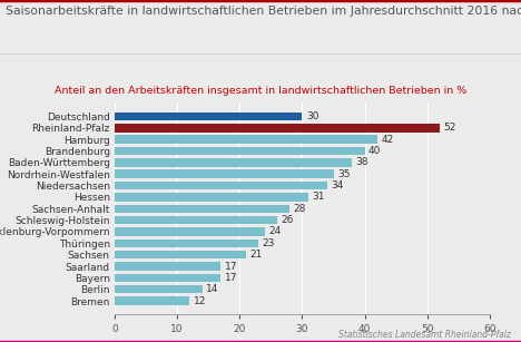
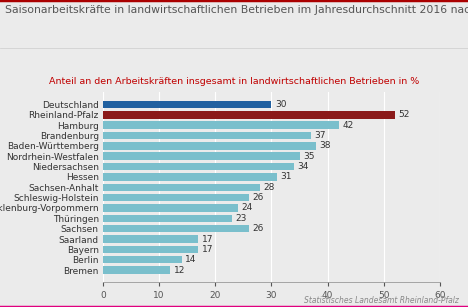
Brandenburg: 40 -> 37
Sachsen: 21 -> 26
